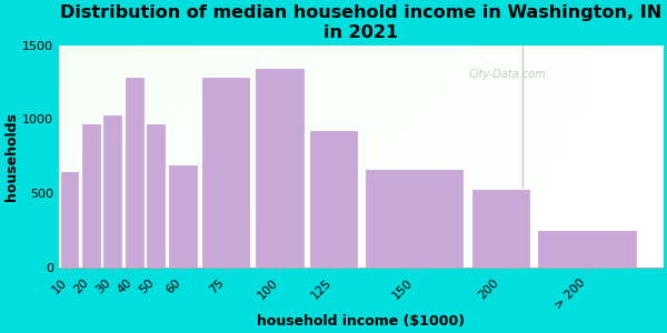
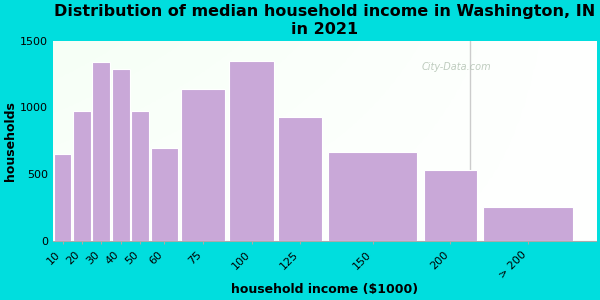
30: 1030 -> 1340
75: 1290 -> 1140
